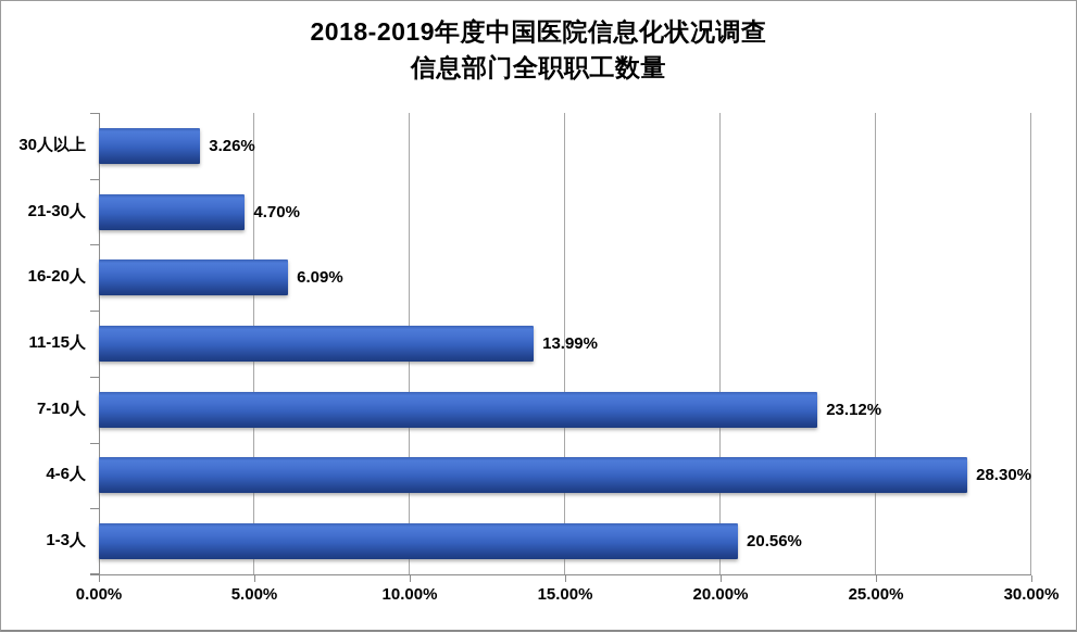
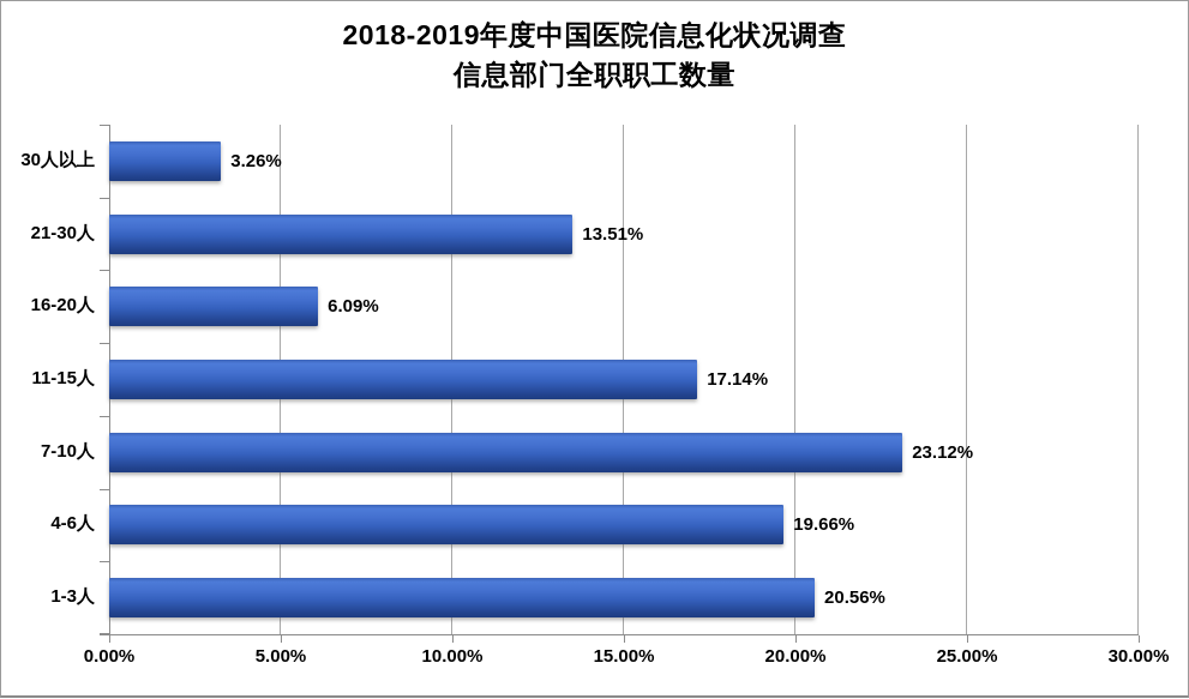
21-30人: 4.70% -> 13.51%
11-15人: 13.99% -> 17.14%
4-6人: 28.30% -> 19.66%
